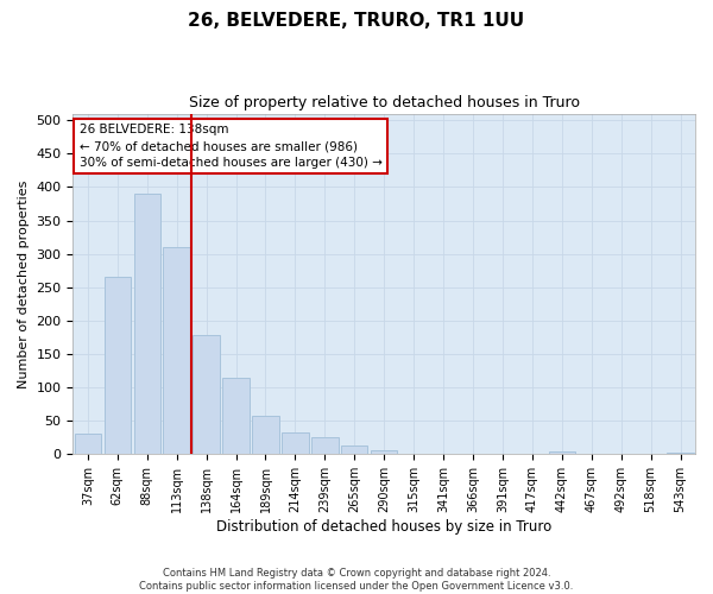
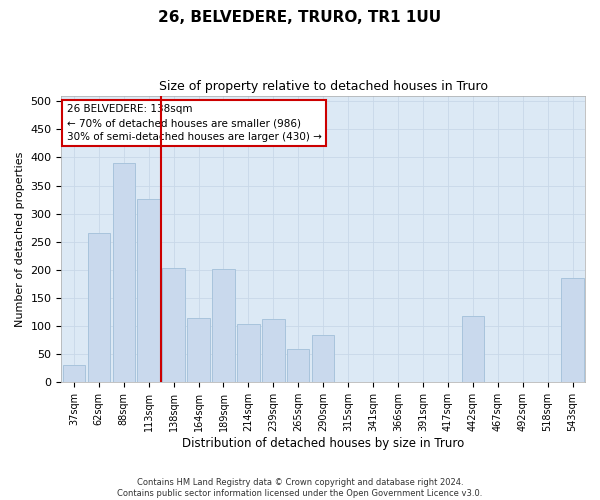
113sqm: 310 -> 326
138sqm: 178 -> 204
189sqm: 57 -> 202
214sqm: 32 -> 104
239sqm: 25 -> 112
265sqm: 13 -> 60
290sqm: 6 -> 84
442sqm: 5 -> 118
543sqm: 3 -> 186
